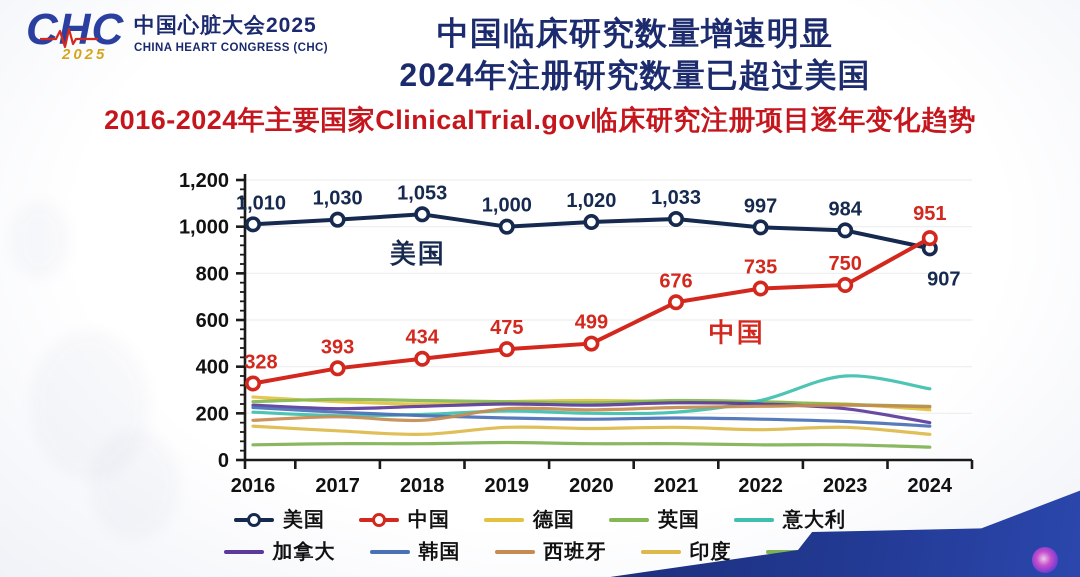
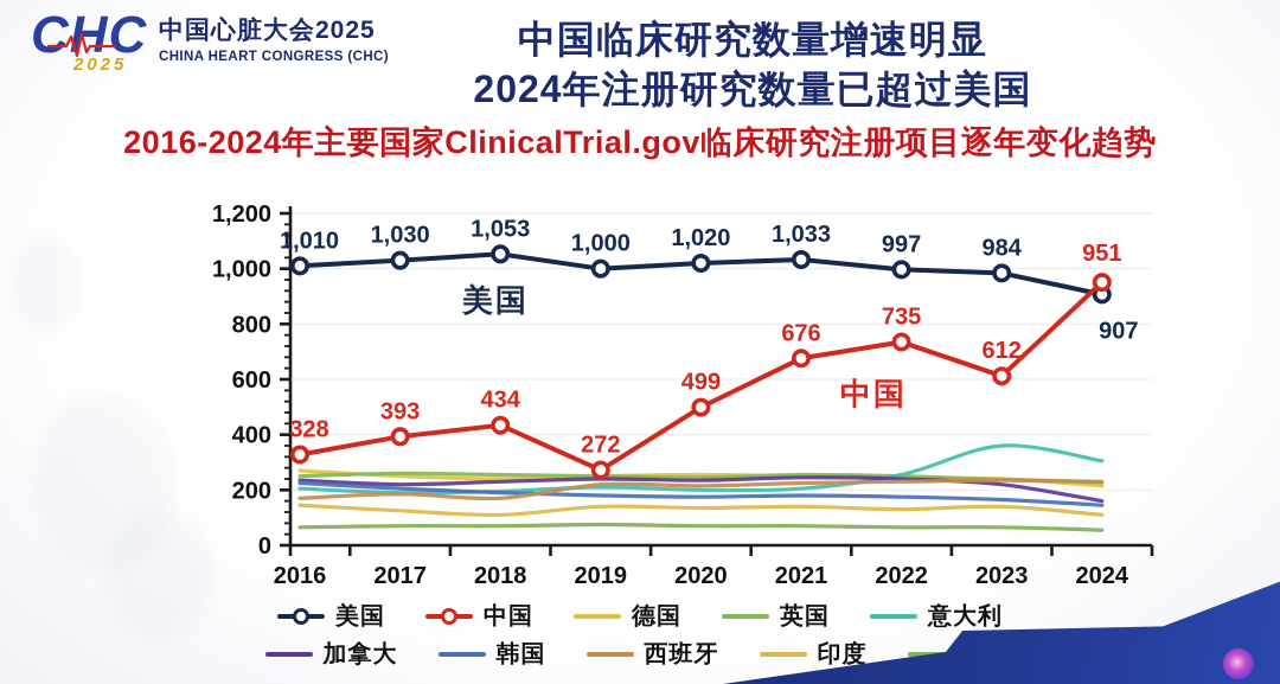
中国/2019: 475 -> 272
中国/2023: 750 -> 612
